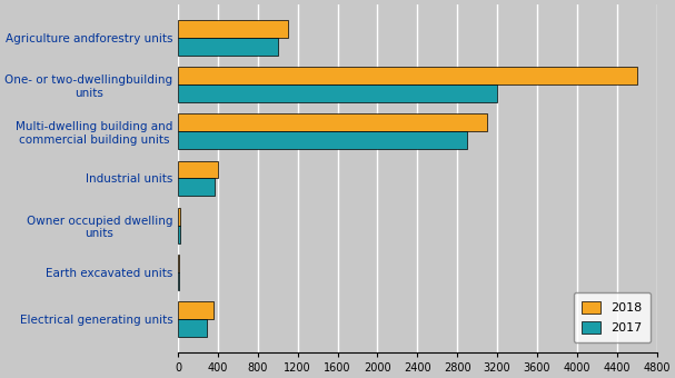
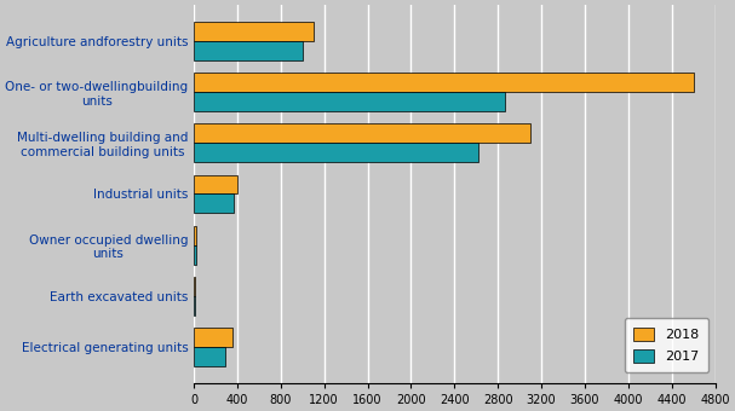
2017/One- or two-dwellingbuilding units: 3200 -> 2860
2017/Multi-dwelling building and commercial building units: 2900 -> 2620
